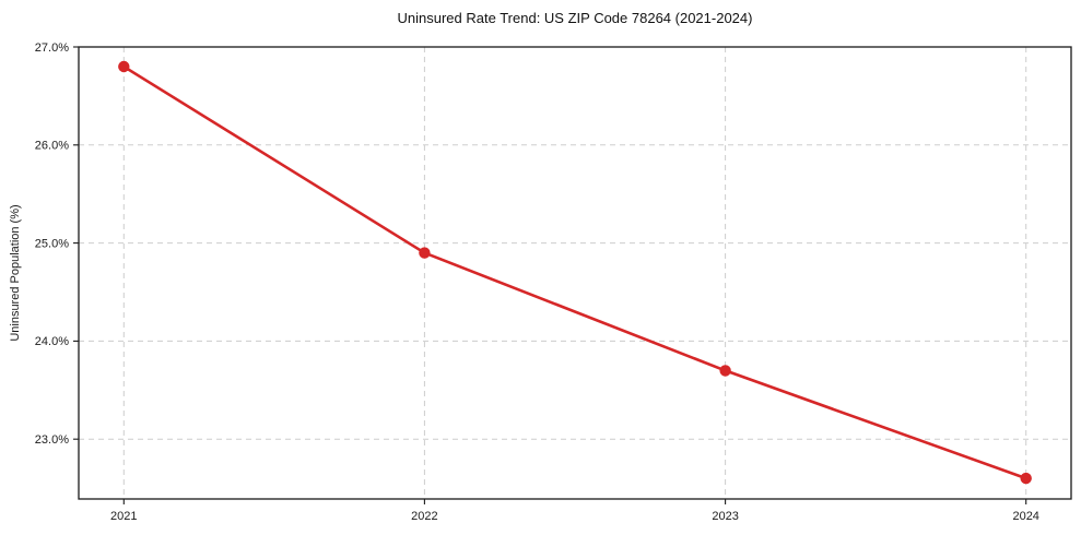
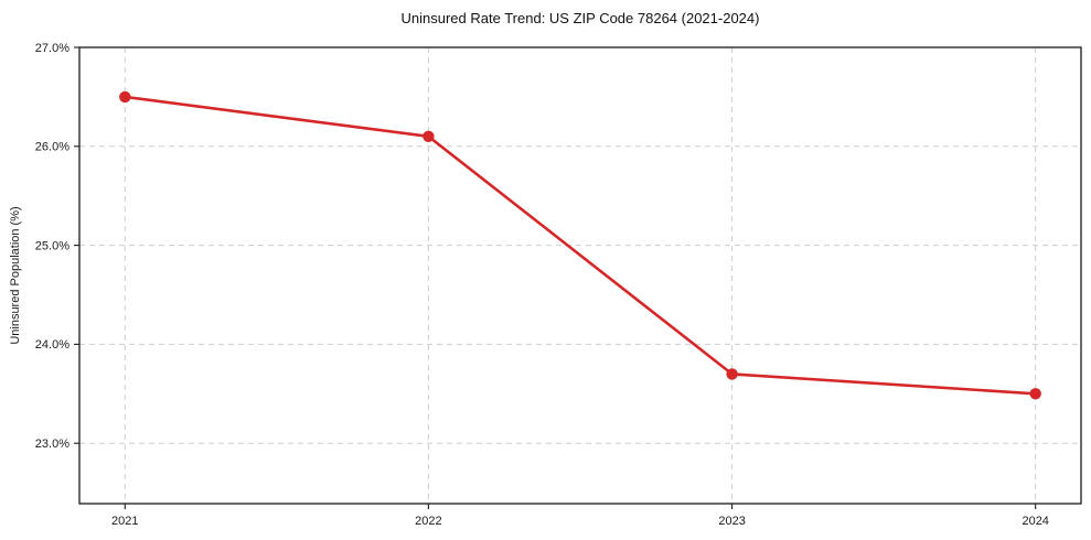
2021: 26.8% -> 26.5%
2022: 24.9% -> 26.1%
2024: 22.6% -> 23.5%
